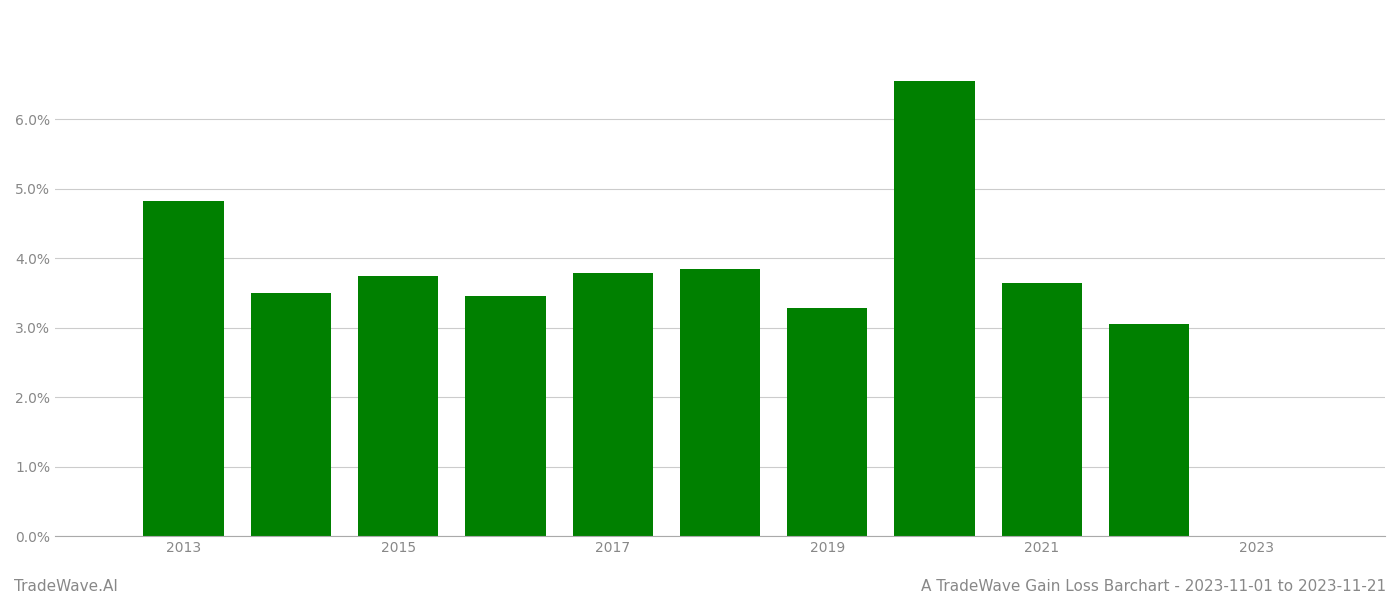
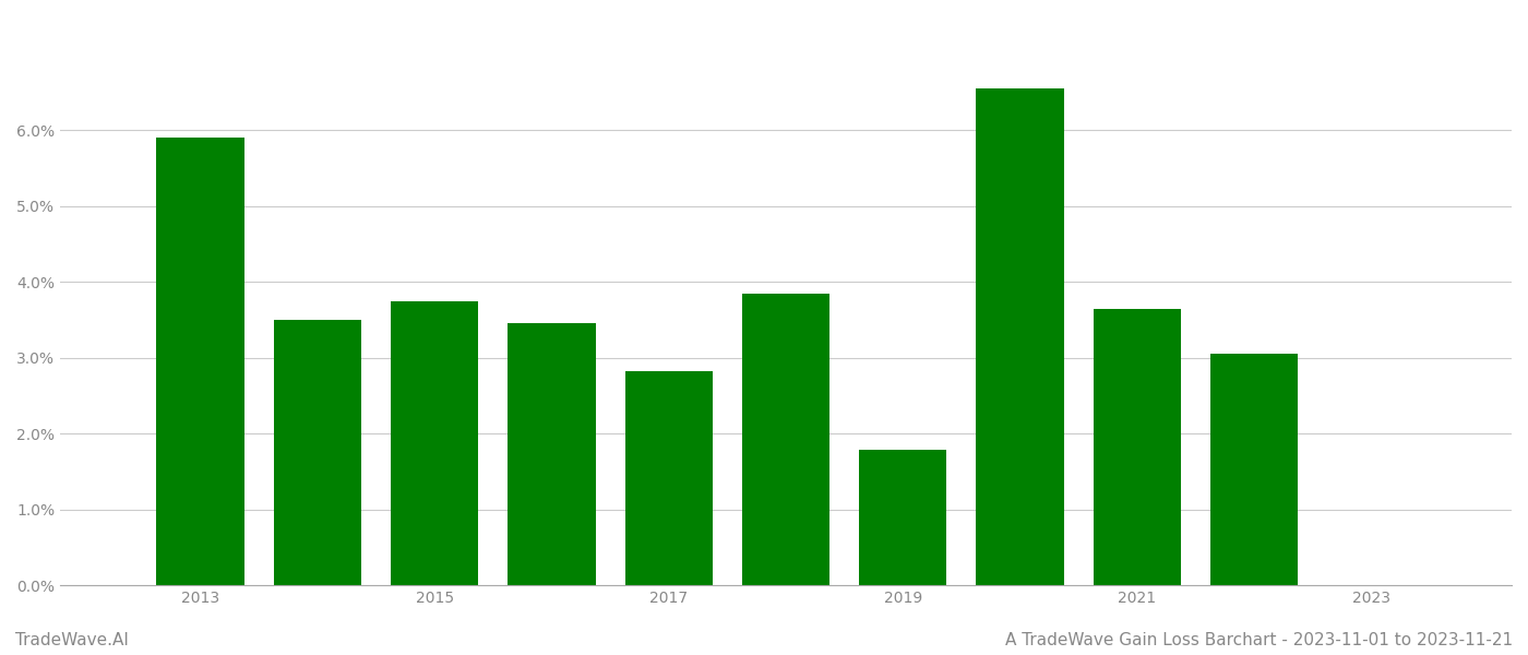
2013: 4.82% -> 5.90%
2017: 3.78% -> 2.82%
2019: 3.28% -> 1.78%
